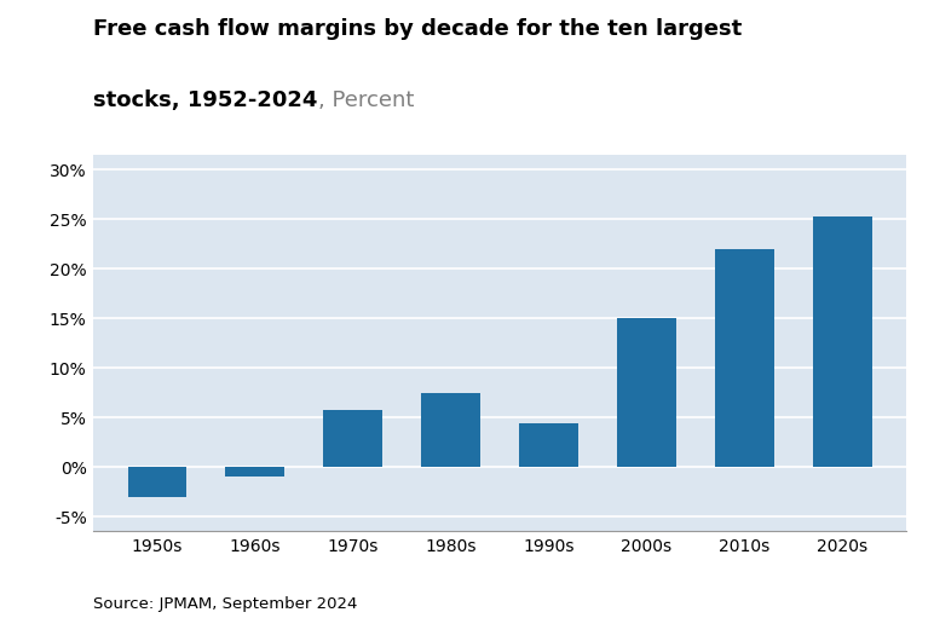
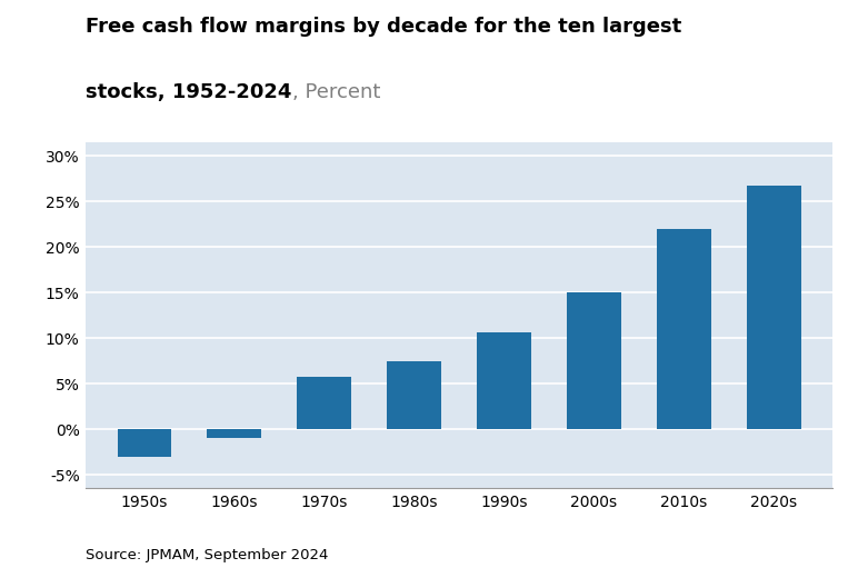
1990s: 4.4% -> 10.6%
2020s: 25.2% -> 26.7%
